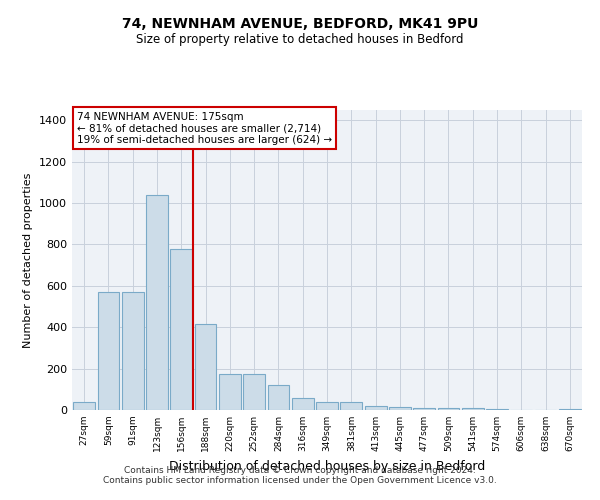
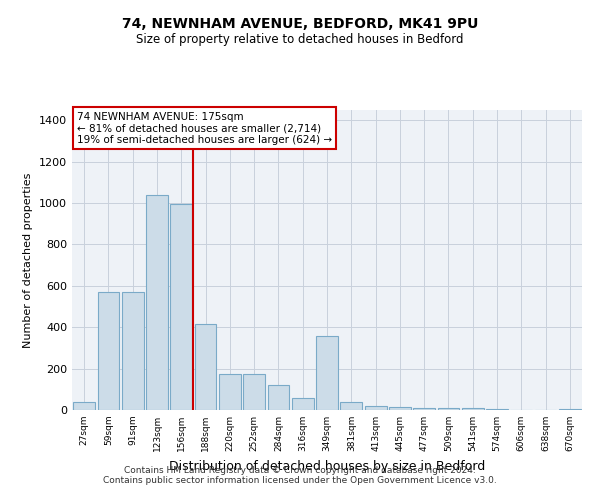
156sqm: 780 -> 995
349sqm: 40 -> 360
